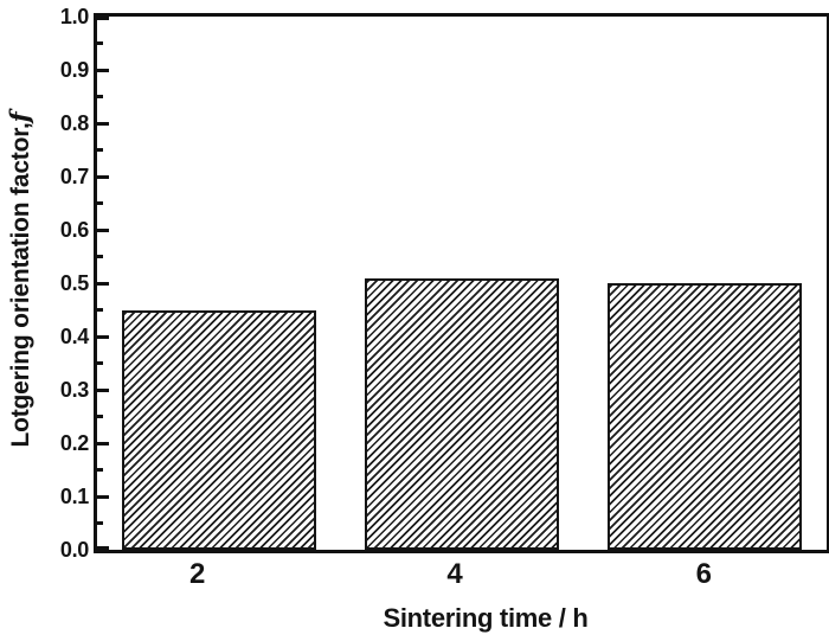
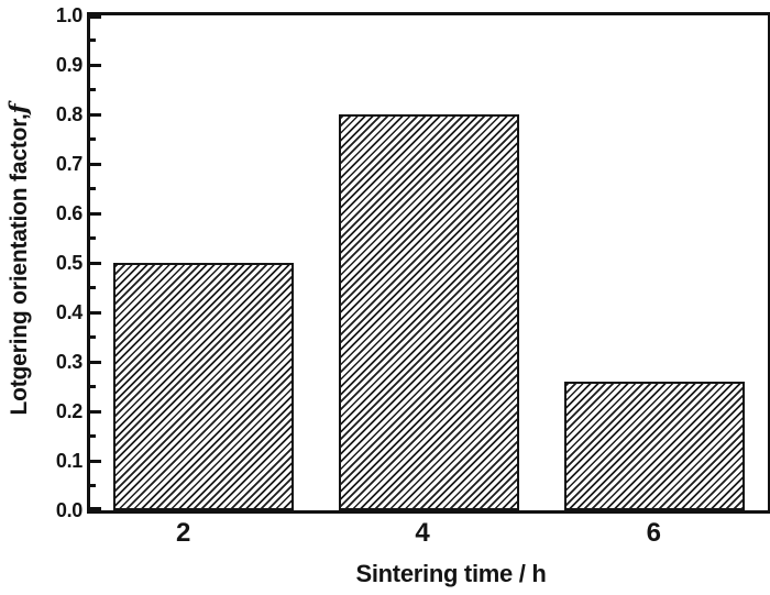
2: 0.45 -> 0.50
4: 0.51 -> 0.80
6: 0.50 -> 0.26
